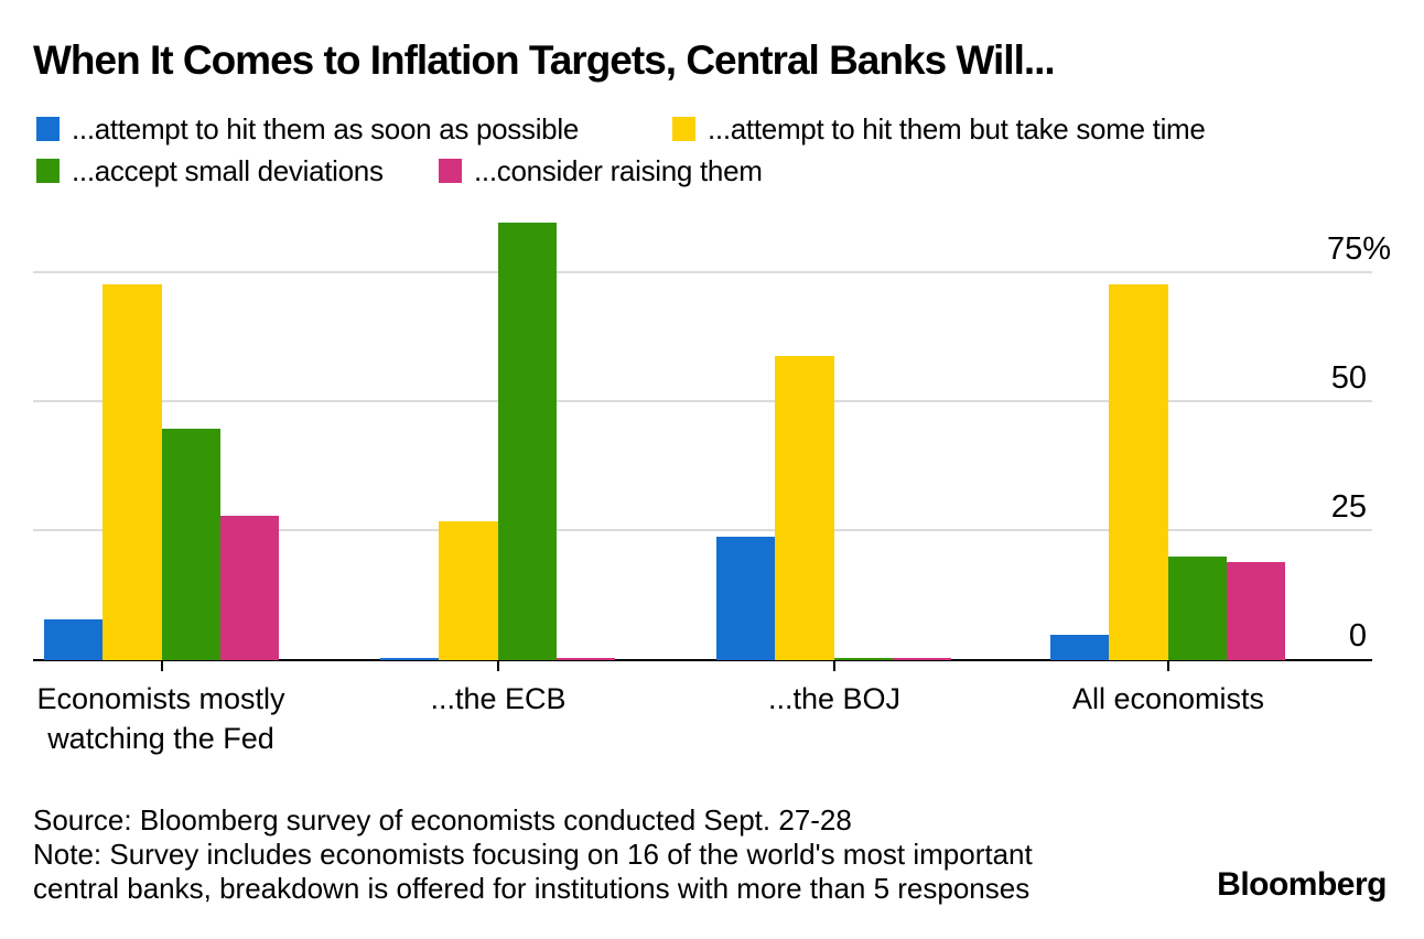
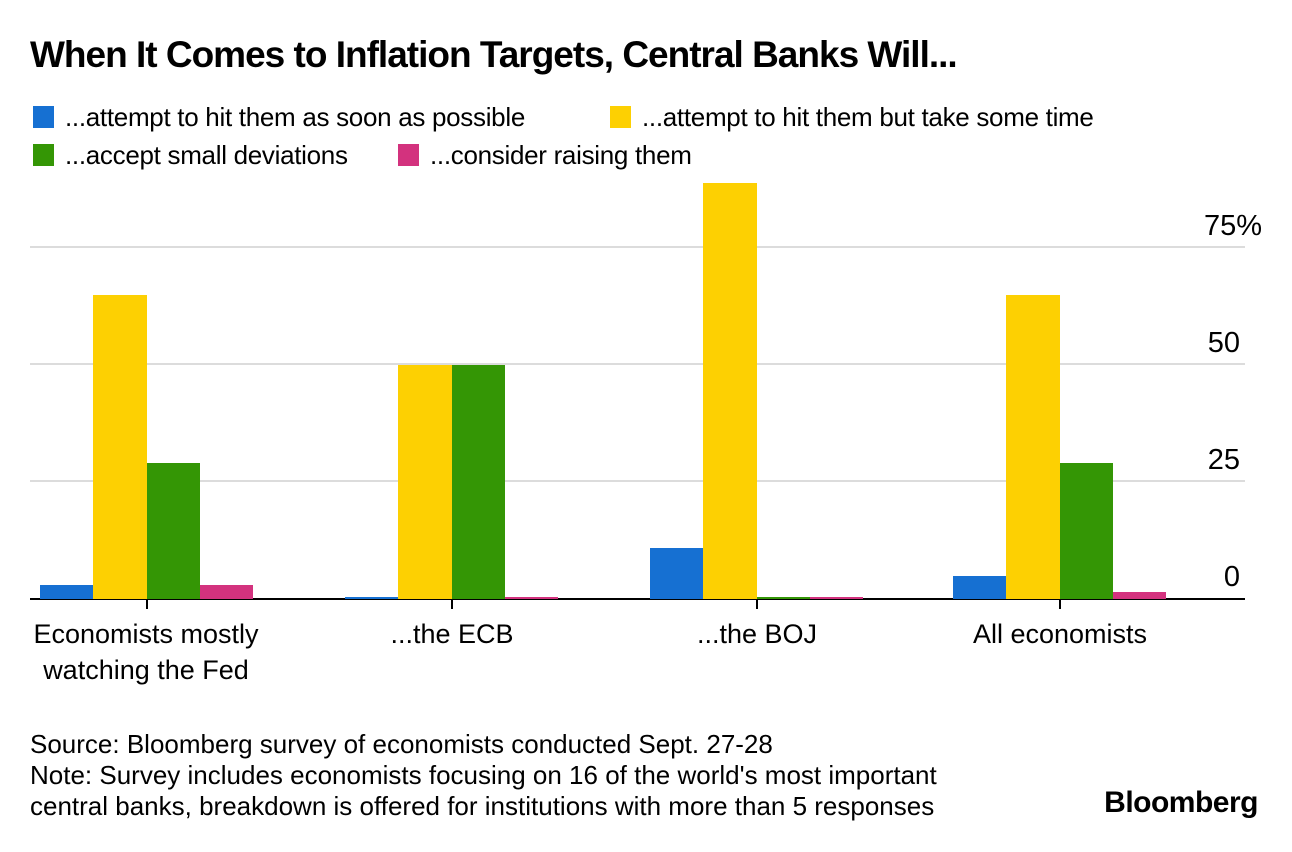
...attempt to hit them as soon as possible/Economists mostly watching the Fed: 8 -> 3
...attempt to hit them but take some time/Economists mostly watching the Fed: 73 -> 65
...accept small deviations/Economists mostly watching the Fed: 45 -> 29
...consider raising them/Economists mostly watching the Fed: 28 -> 3
...attempt to hit them but take some time/...the ECB: 27 -> 50
...accept small deviations/...the ECB: 85 -> 50
...attempt to hit them as soon as possible/...the BOJ: 24 -> 11
...attempt to hit them but take some time/...the BOJ: 59 -> 89
...attempt to hit them but take some time/All economists: 73 -> 65
...accept small deviations/All economists: 20 -> 29
...consider raising them/All economists: 19 -> 2
